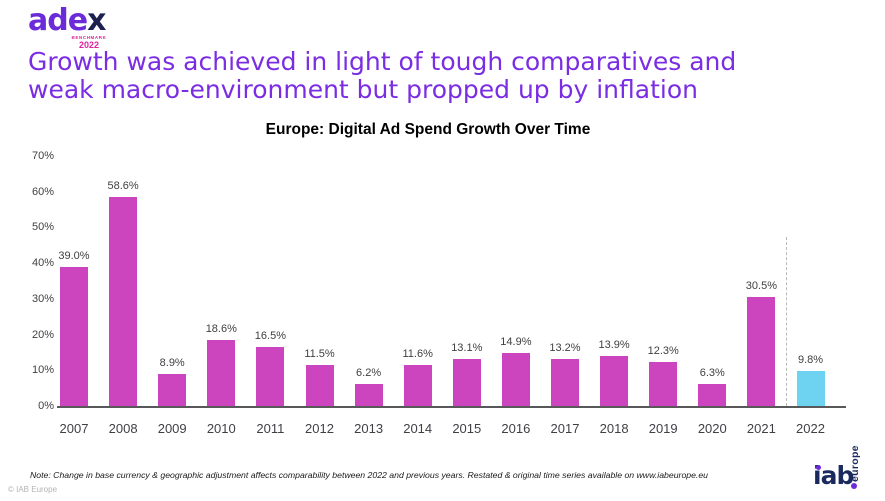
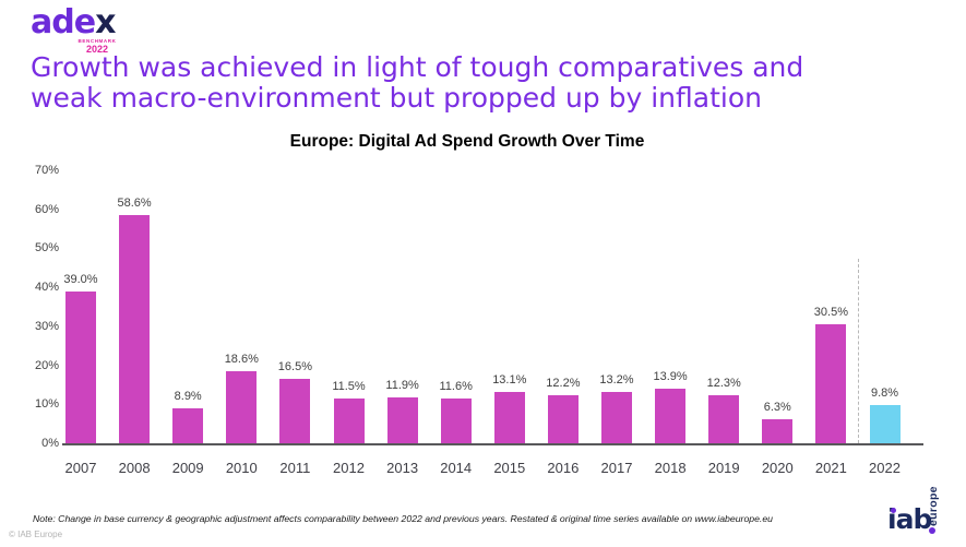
2013: 6.2% -> 11.9%
2016: 14.9% -> 12.2%
